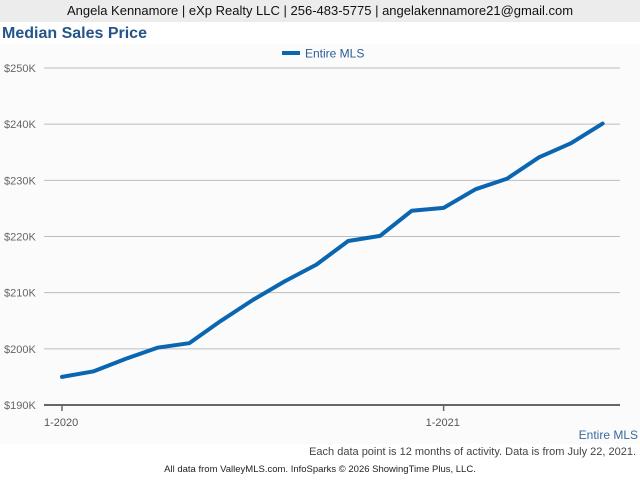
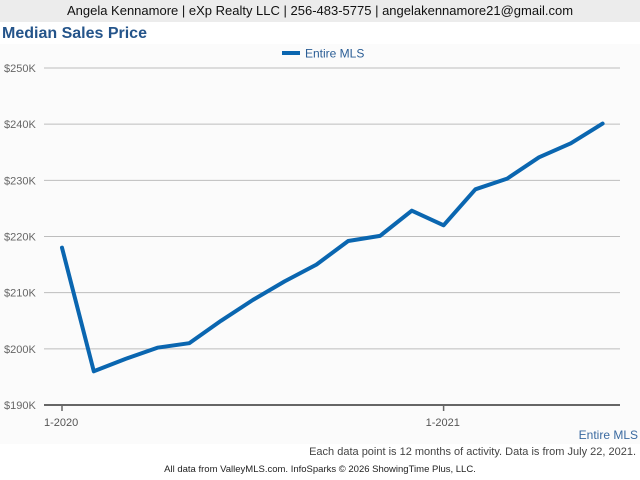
1-2020: $195K -> $218K
1-2021: $225K -> $222K
